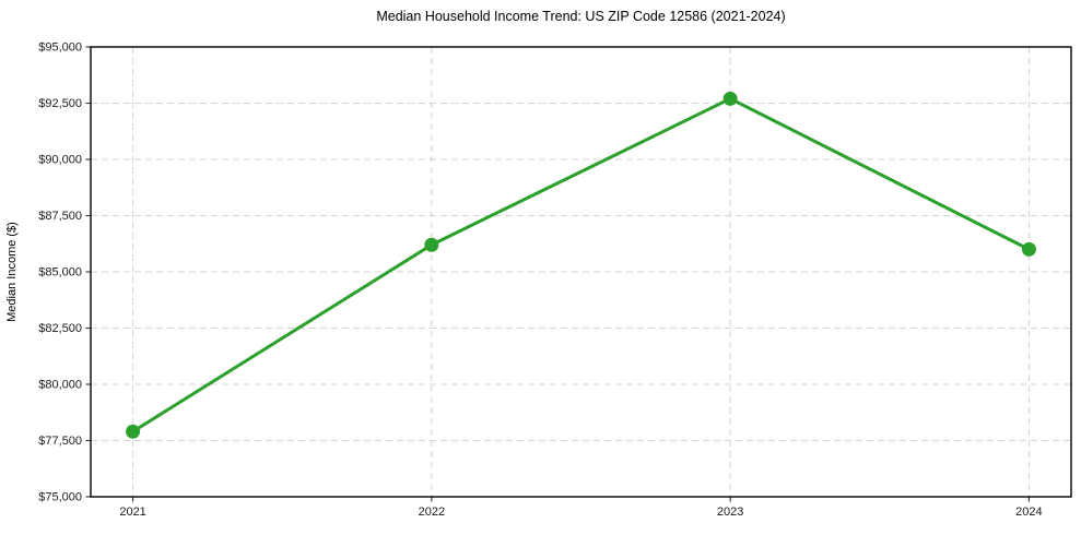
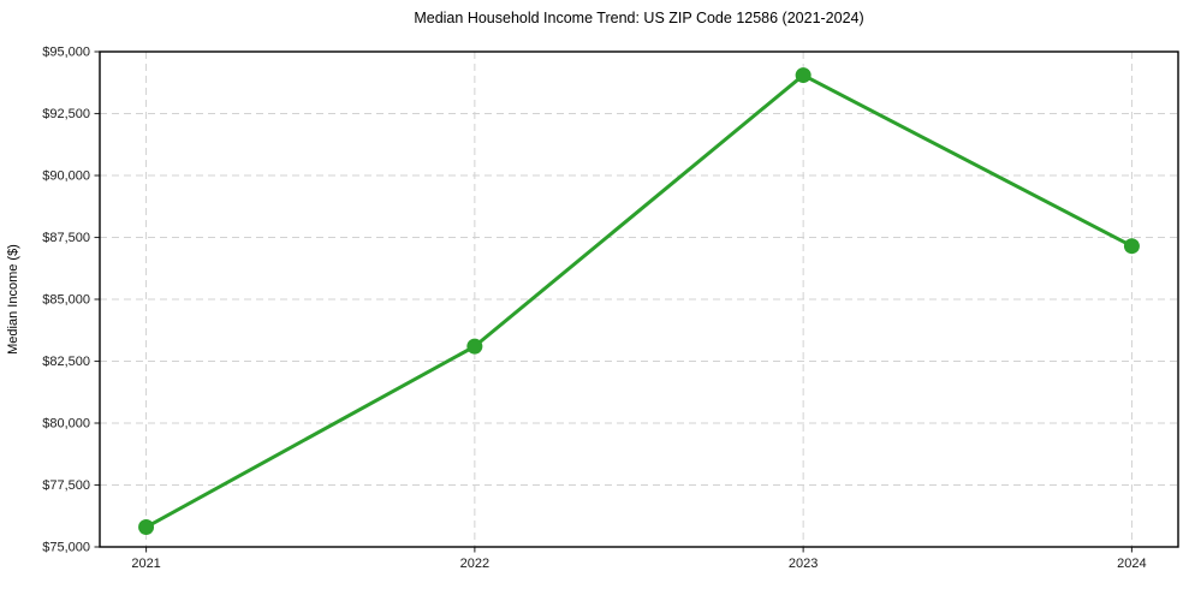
2021: $77900 -> $75800
2022: $86200 -> $83100
2023: $92700 -> $94000
2024: $86000 -> $87200
